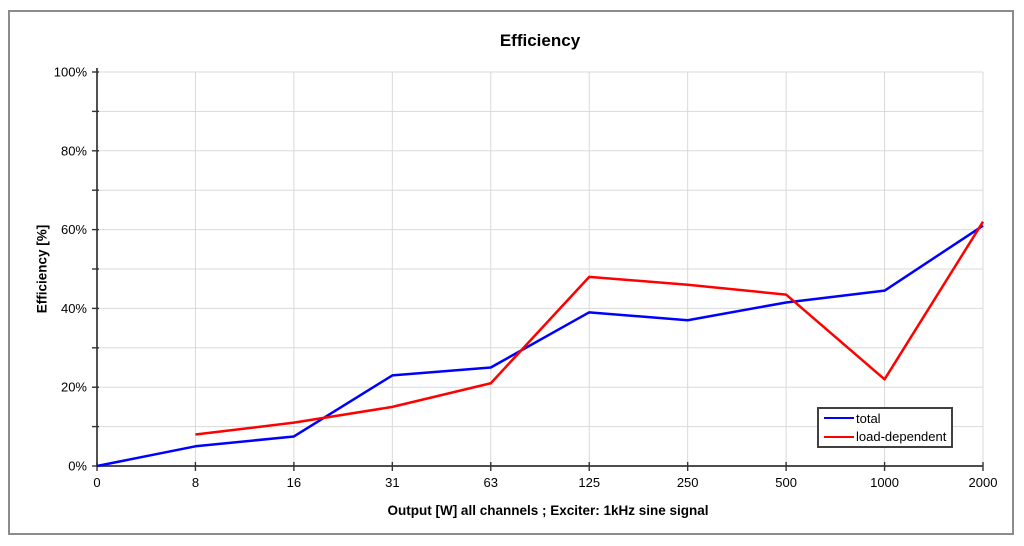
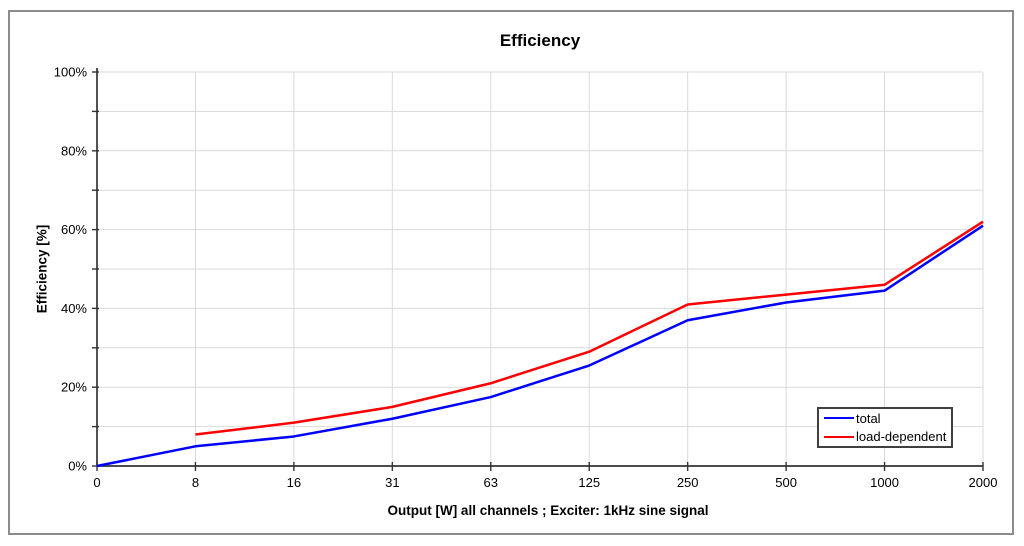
total/31: 23% -> 12%
total/63: 25% -> 18%
total/125: 39% -> 26%
load-dependent/125: 48% -> 29%
load-dependent/250: 46% -> 41%
load-dependent/1000: 22% -> 46%
